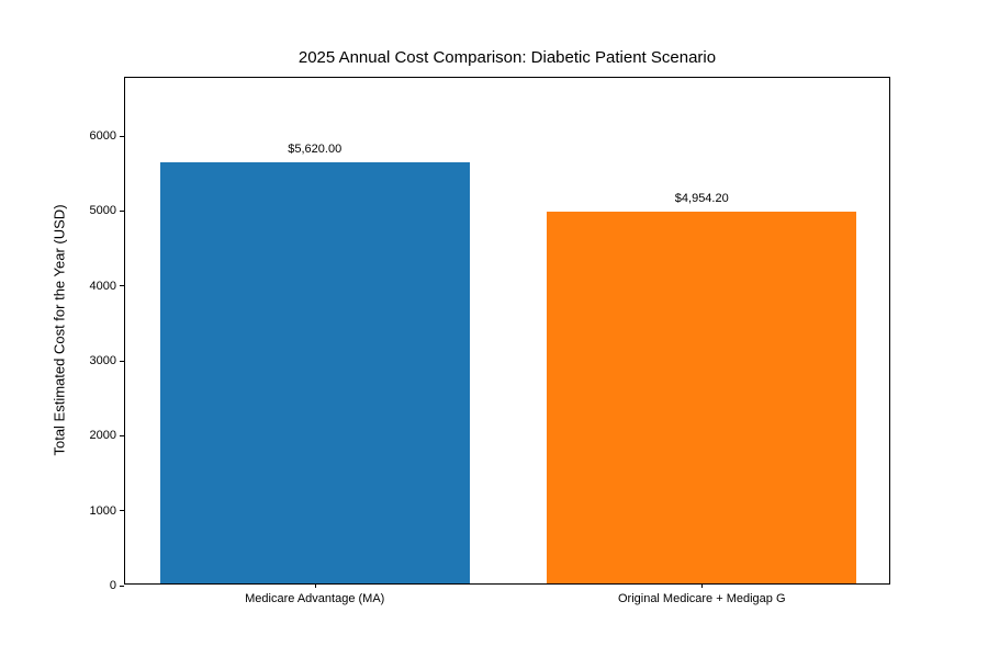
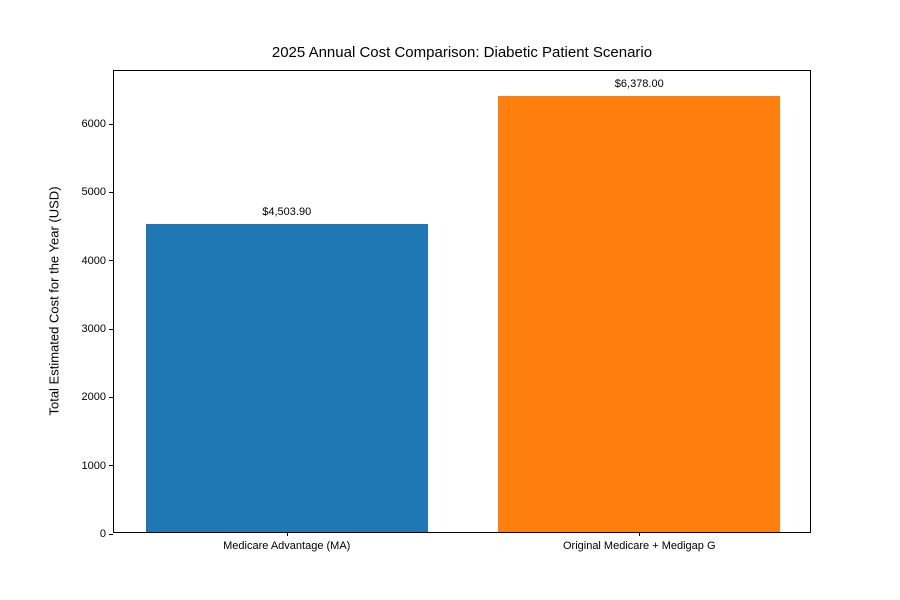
Medicare Advantage (MA): $5,620.00 -> $4,503.90
Original Medicare + Medigap G: $4,954.20 -> $6,378.00
